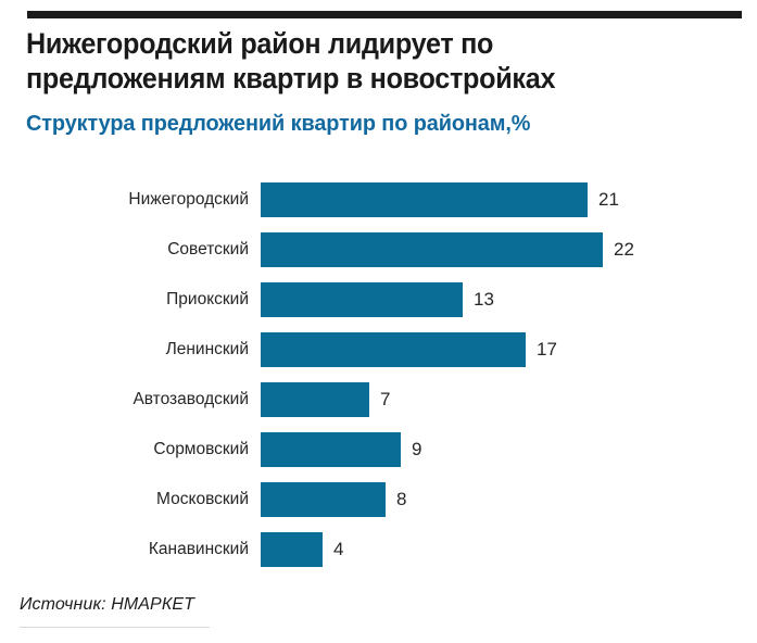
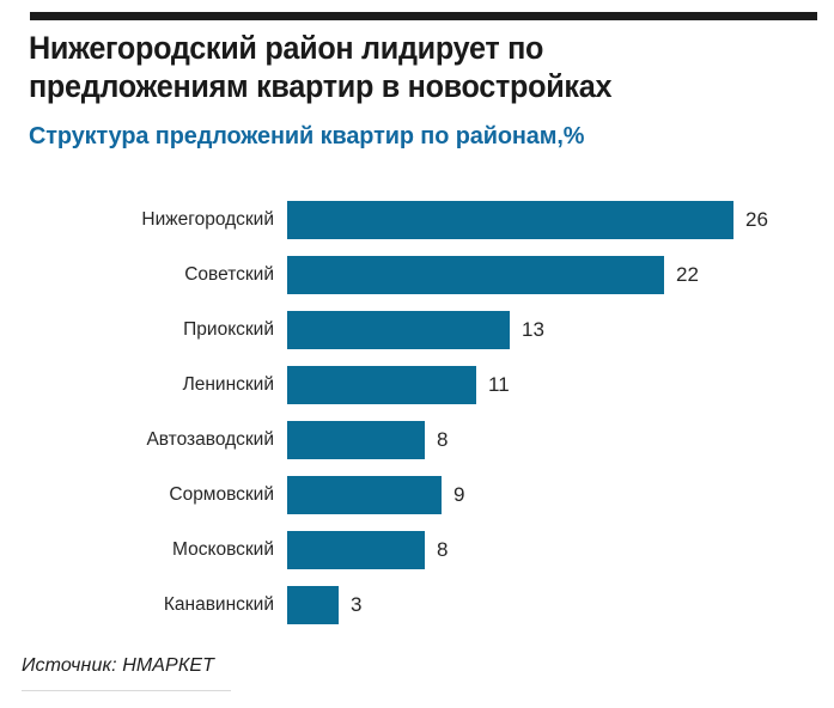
Нижегородский: 21 -> 26
Ленинский: 17 -> 11
Автозаводский: 7 -> 8
Канавинский: 4 -> 3
